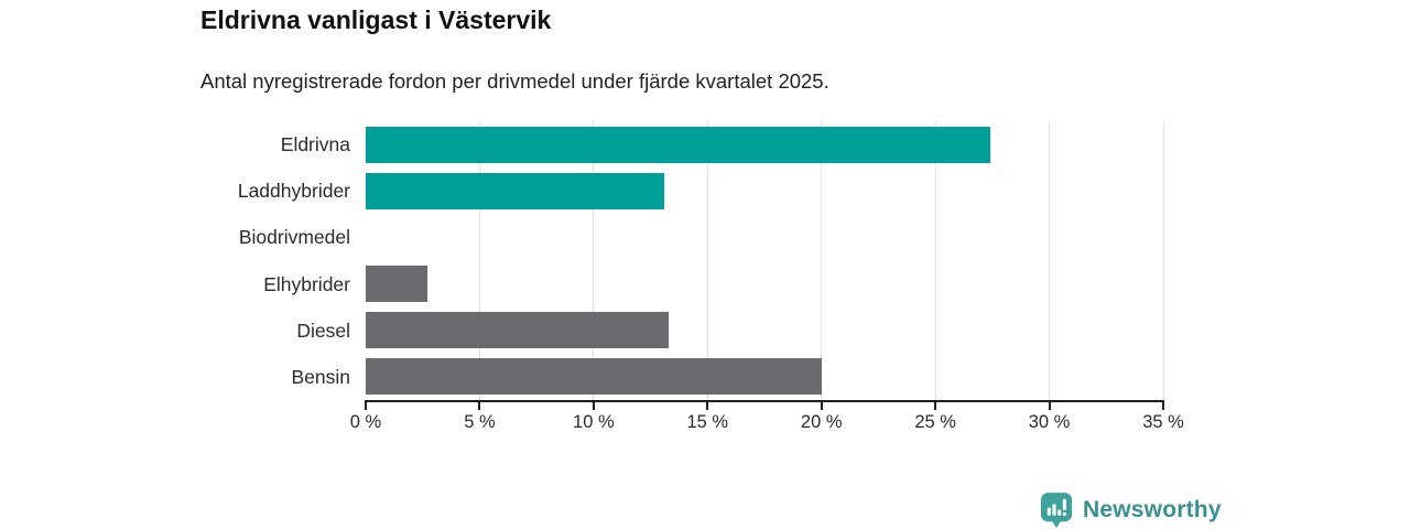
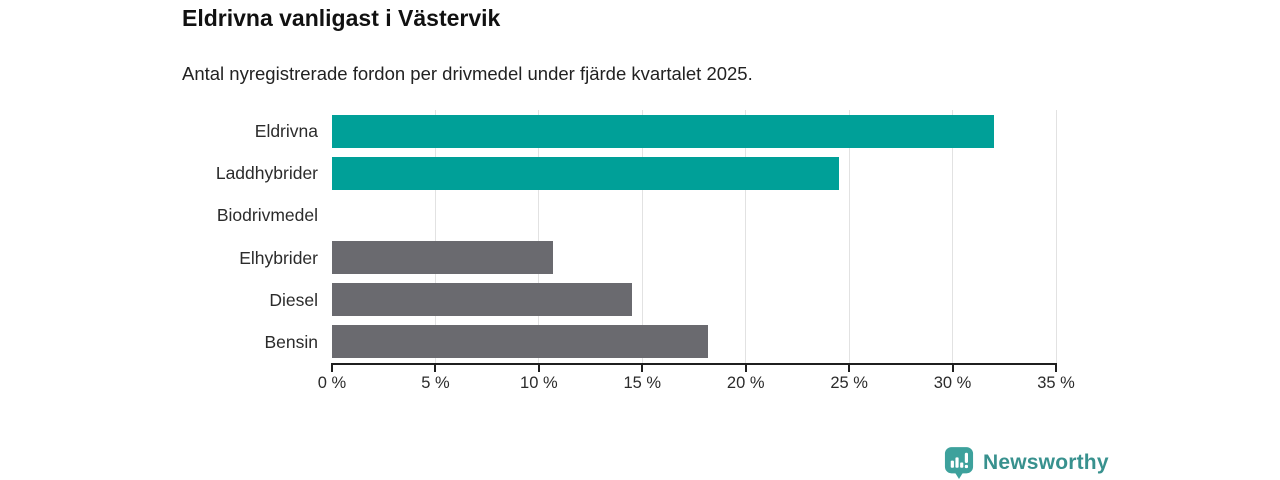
Eldrivna: 27.4% -> 32.0%
Laddhybrider: 13.1% -> 24.5%
Elhybrider: 2.7% -> 10.7%
Diesel: 13.3% -> 14.5%
Bensin: 20.0% -> 18.2%
